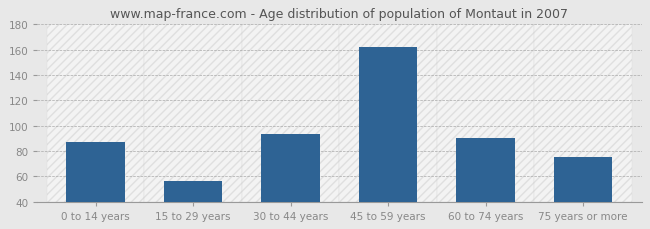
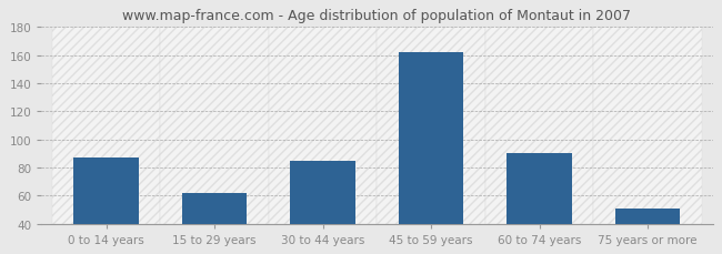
15 to 29 years: 56 -> 62
30 to 44 years: 93 -> 85
75 years or more: 75 -> 51
